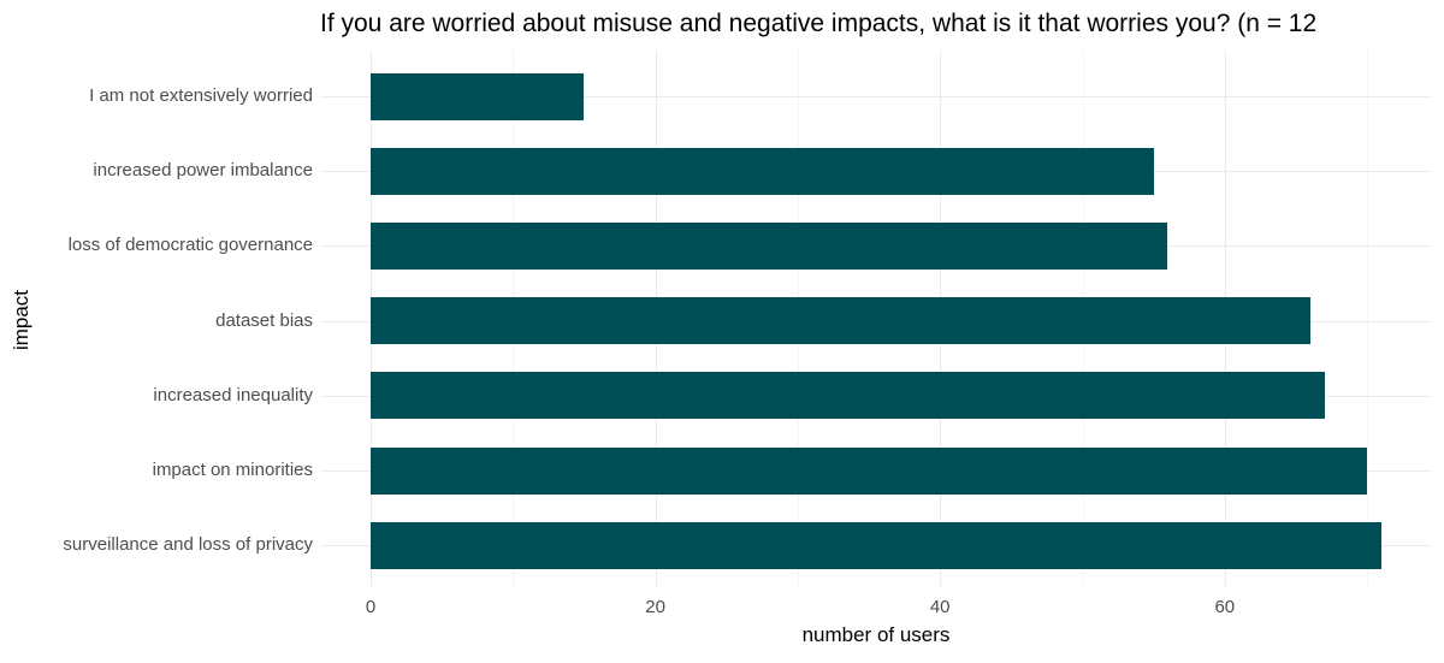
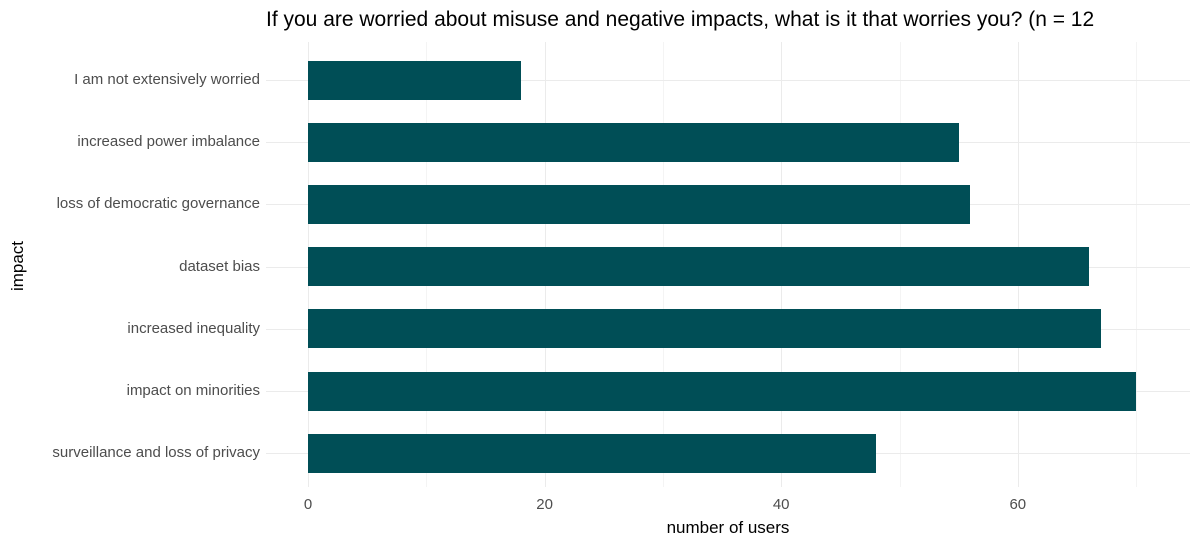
I am not extensively worried: 15 -> 18
surveillance and loss of privacy: 71 -> 48
